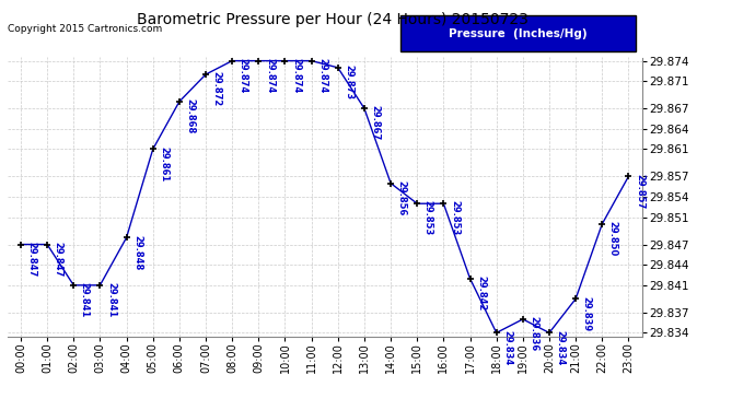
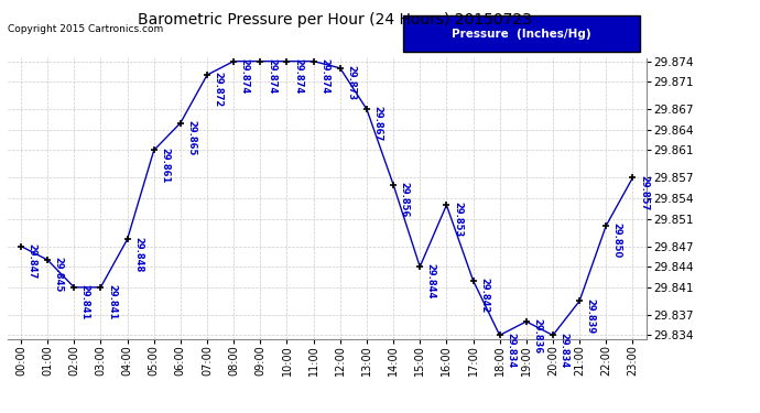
01:00: 29.847 -> 29.845
06:00: 29.868 -> 29.865
15:00: 29.853 -> 29.844
